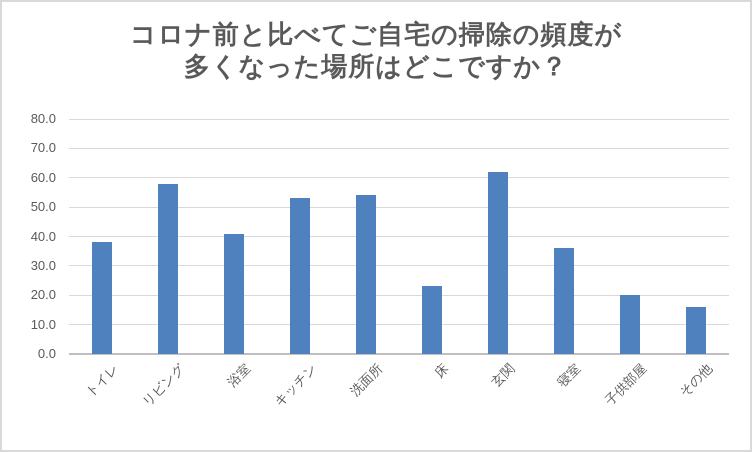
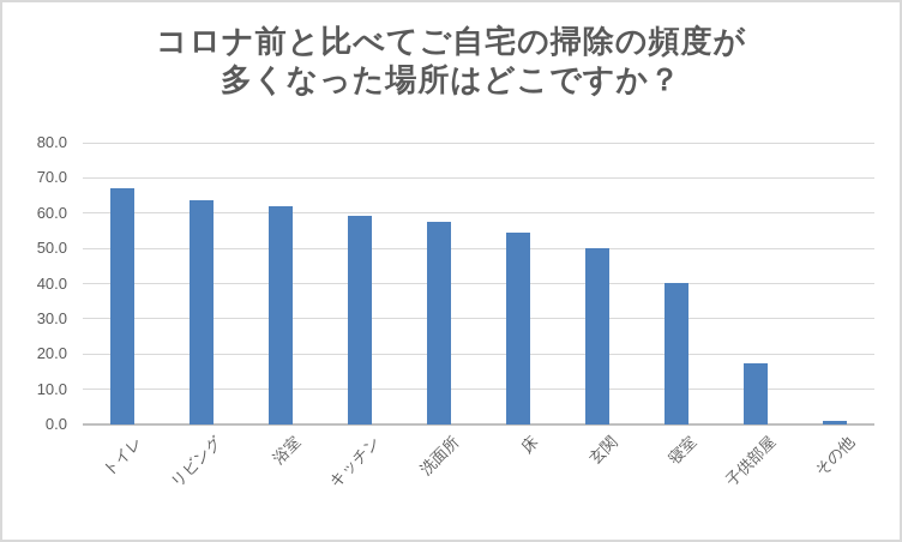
トイレ: 38 -> 67
リビング: 58 -> 64
浴室: 41 -> 62
キッチン: 53 -> 59
洗面所: 54 -> 58
床: 23 -> 55
玄関: 62 -> 50
寝室: 36 -> 40
子供部屋: 20 -> 17
その他: 16 -> 1
